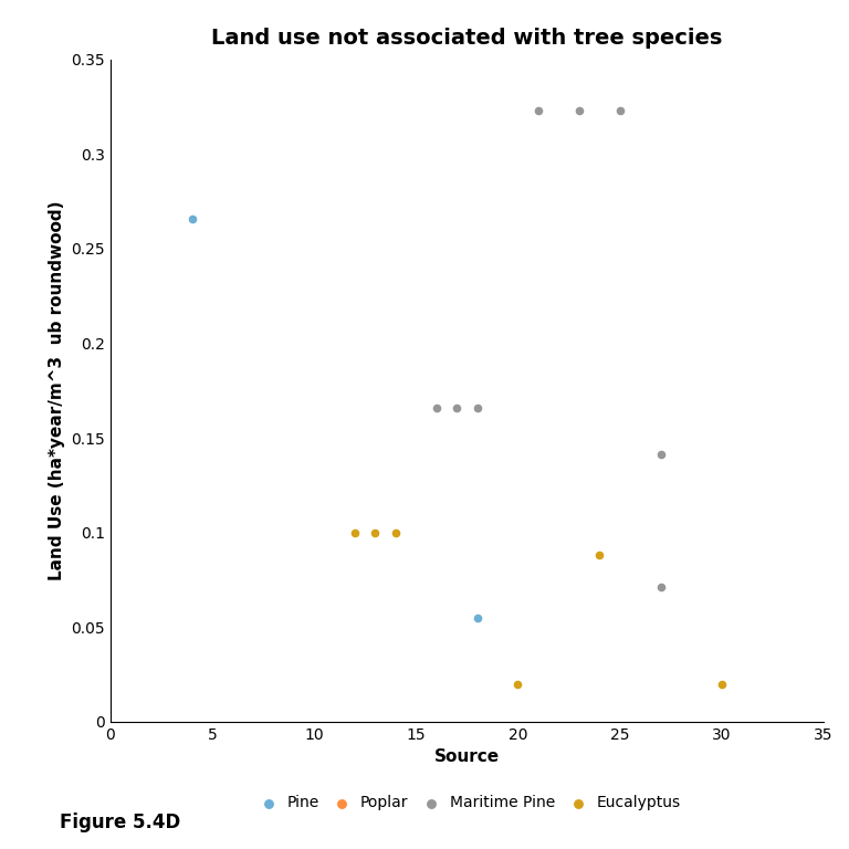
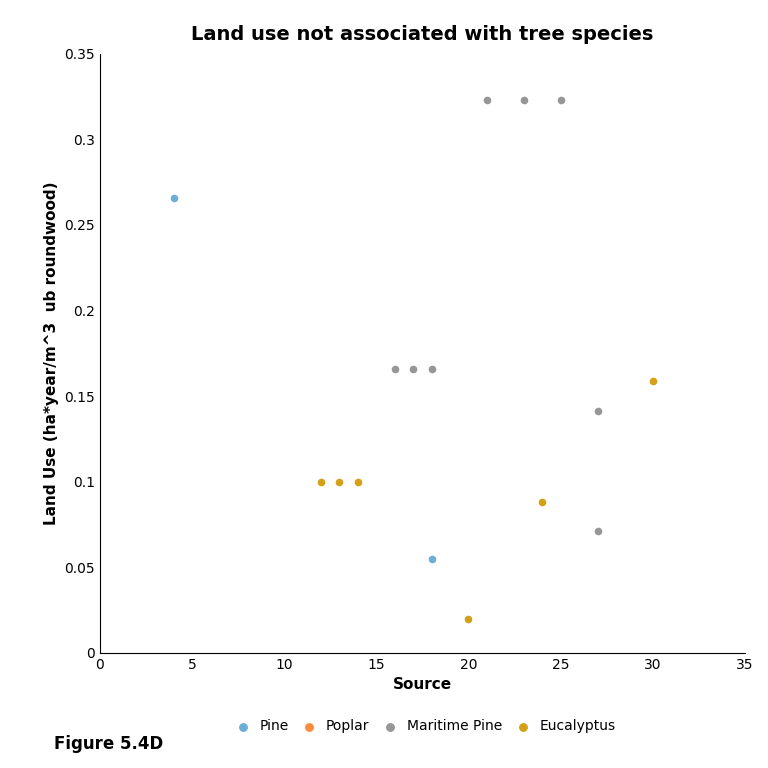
Eucalyptus/30: 0.020 -> 0.159
